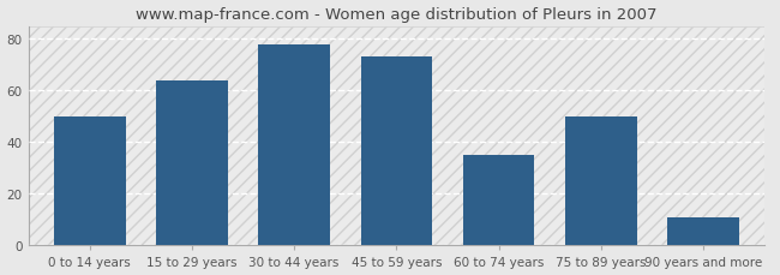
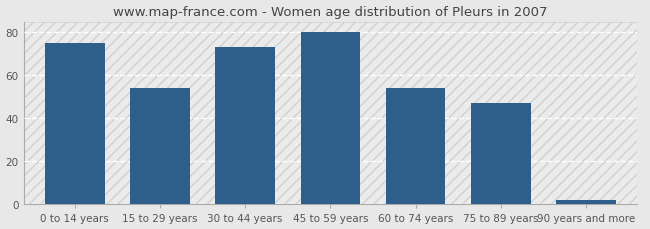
0 to 14 years: 50 -> 75
15 to 29 years: 64 -> 54
30 to 44 years: 78 -> 73
45 to 59 years: 73 -> 80
60 to 74 years: 35 -> 54
75 to 89 years: 50 -> 47
90 years and more: 11 -> 2
